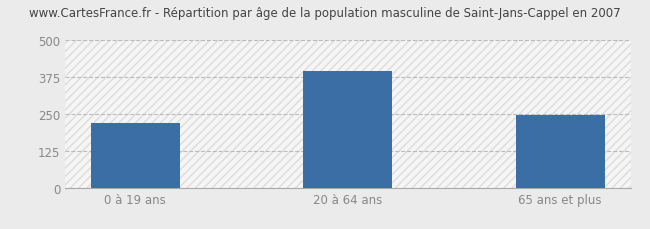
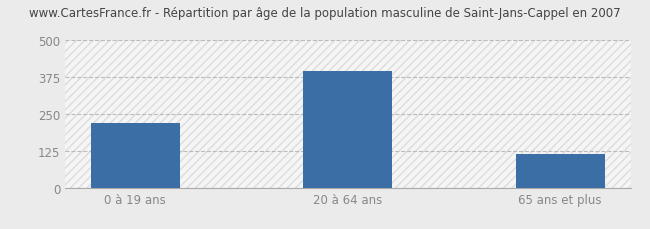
65 ans et plus: 245 -> 115
